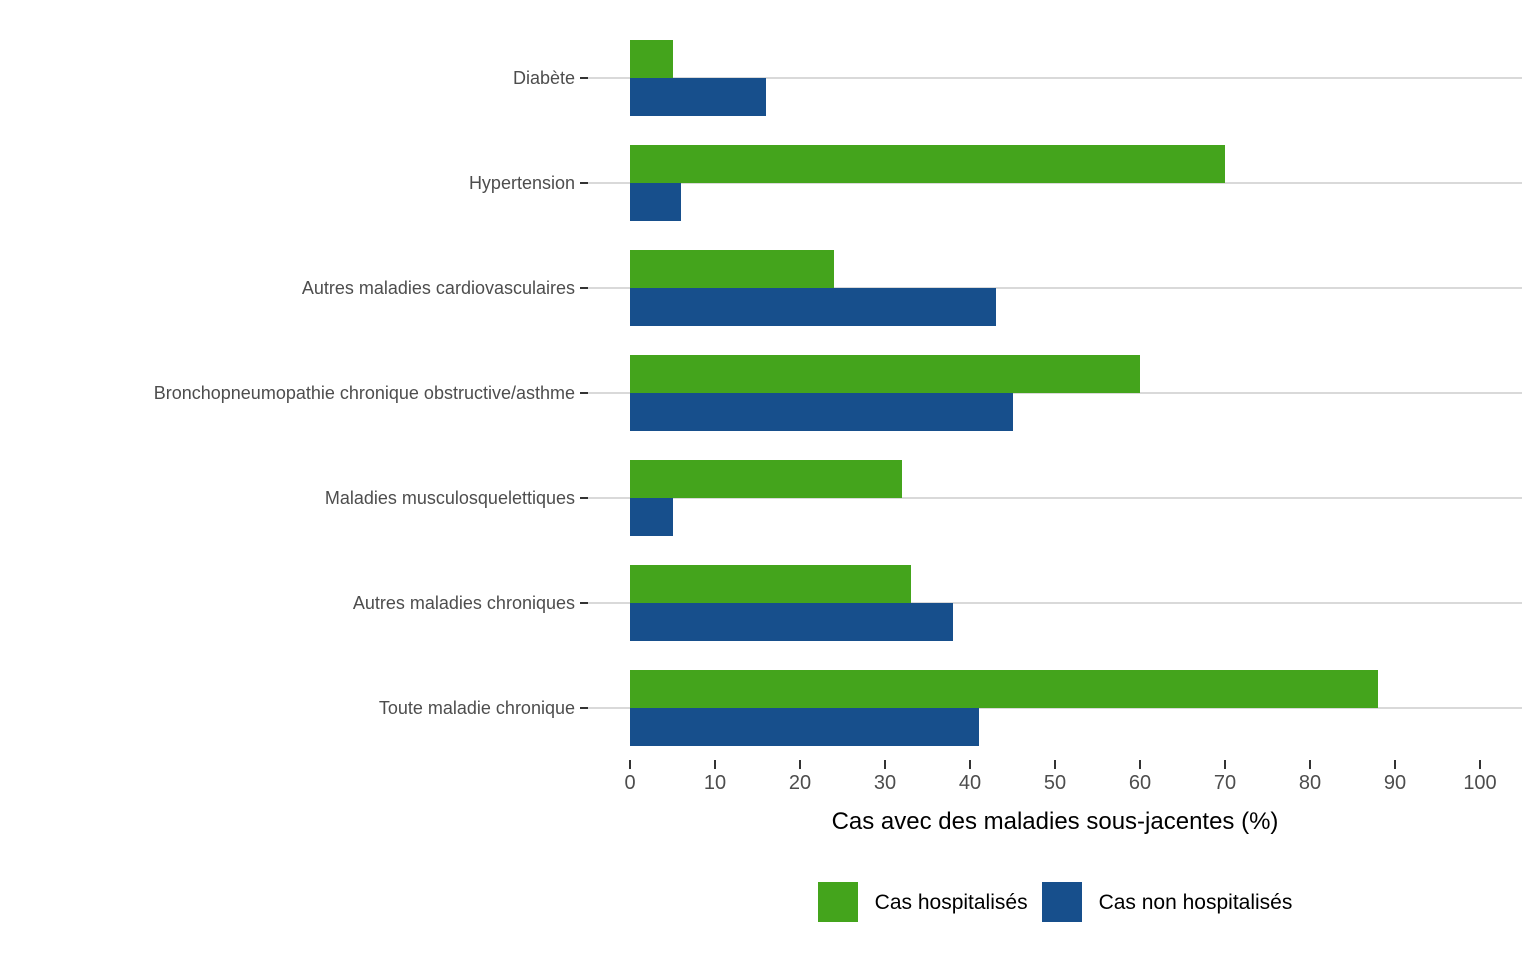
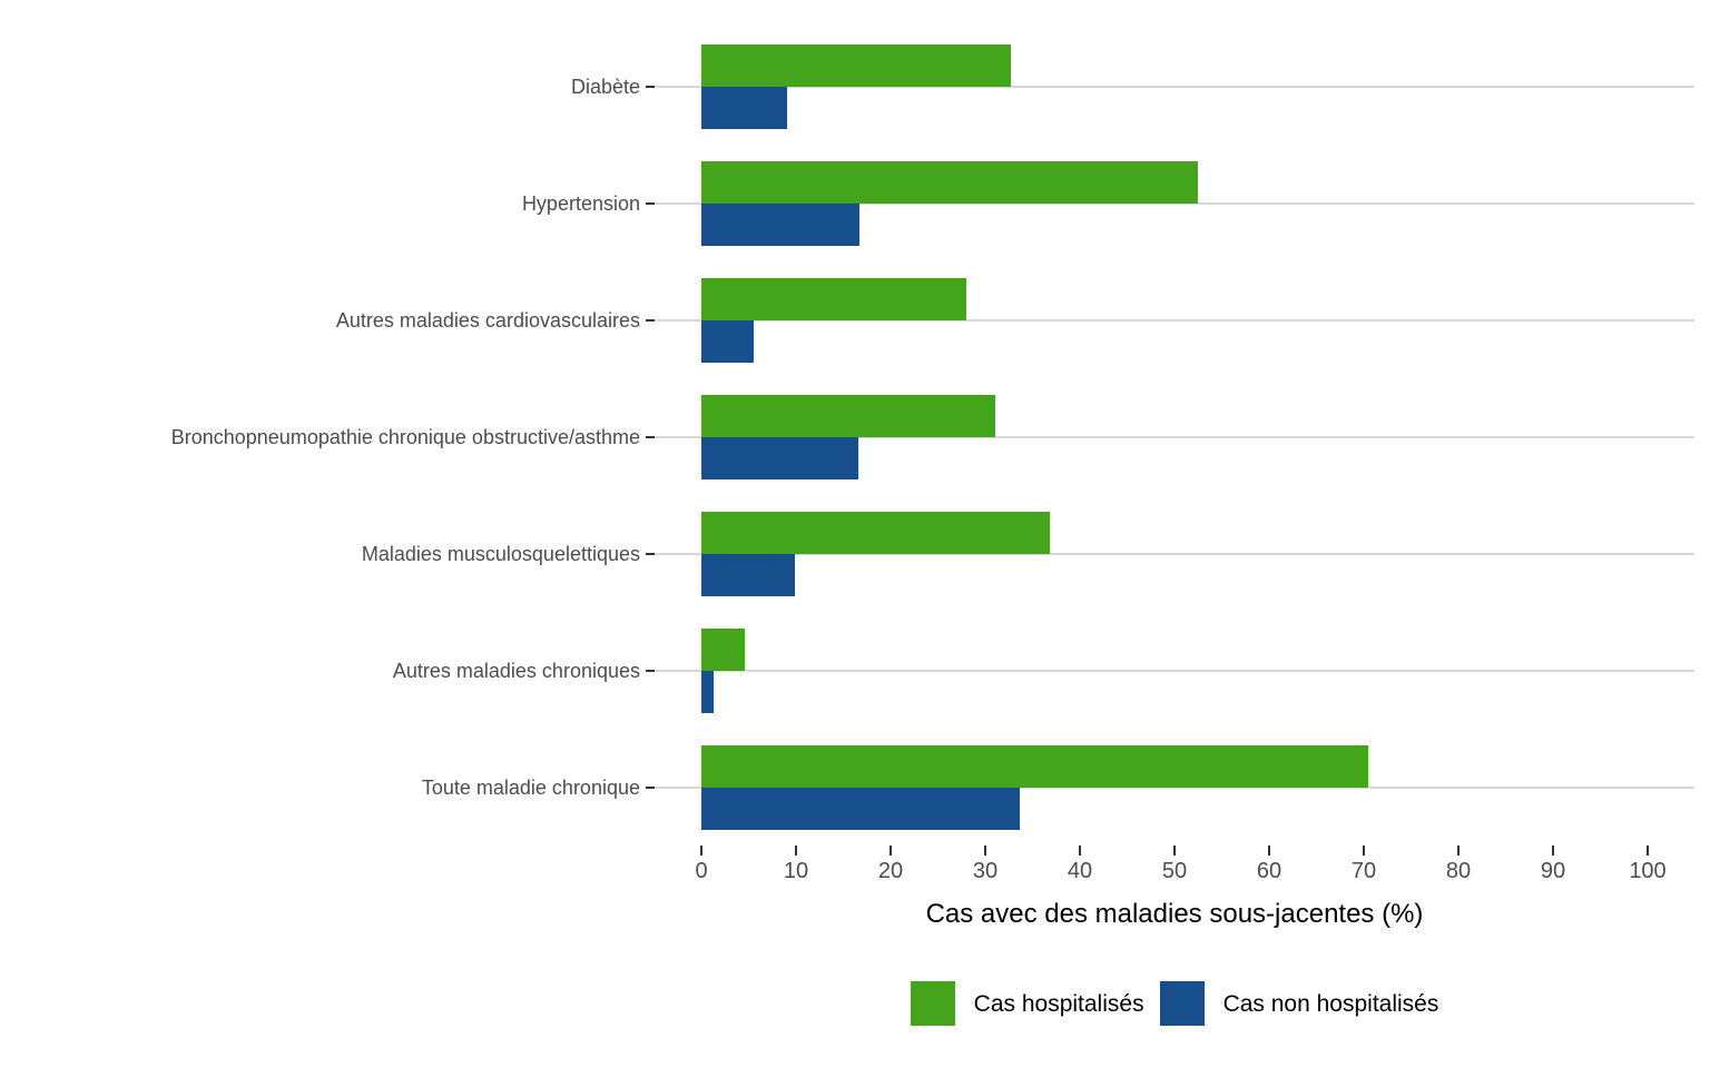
Cas hospitalisés/Diabète: 5 -> 33
Cas non hospitalisés/Diabète: 16 -> 9
Cas hospitalisés/Hypertension: 70 -> 52
Cas non hospitalisés/Hypertension: 6 -> 17
Cas hospitalisés/Autres maladies cardiovasculaires: 24 -> 28
Cas non hospitalisés/Autres maladies cardiovasculaires: 43 -> 6
Cas hospitalisés/Bronchopneumopathie chronique obstructive/asthme: 60 -> 31
Cas non hospitalisés/Bronchopneumopathie chronique obstructive/asthme: 45 -> 17
Cas hospitalisés/Maladies musculosquelettiques: 32 -> 37
Cas non hospitalisés/Maladies musculosquelettiques: 5 -> 10
Cas hospitalisés/Autres maladies chroniques: 33 -> 5
Cas non hospitalisés/Autres maladies chroniques: 38 -> 1
Cas hospitalisés/Toute maladie chronique: 88 -> 70
Cas non hospitalisés/Toute maladie chronique: 41 -> 34
